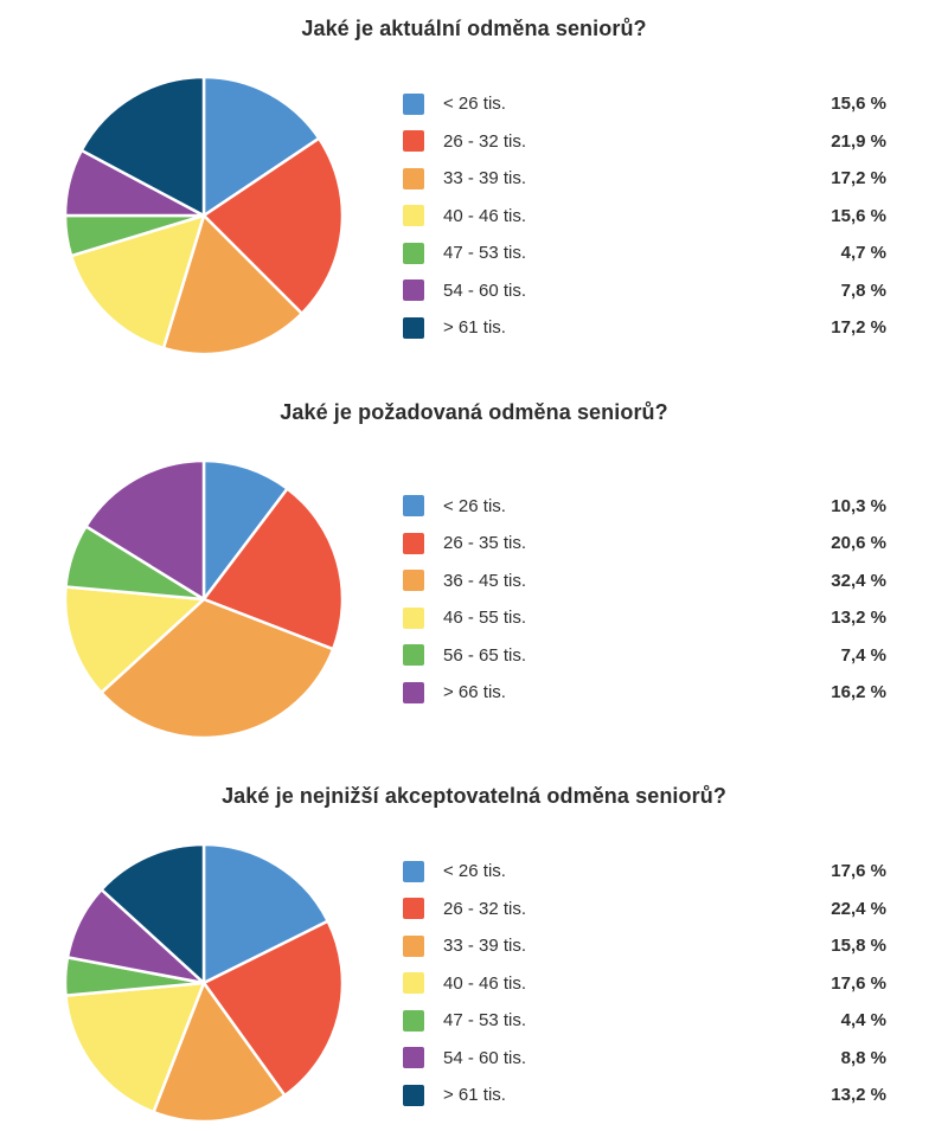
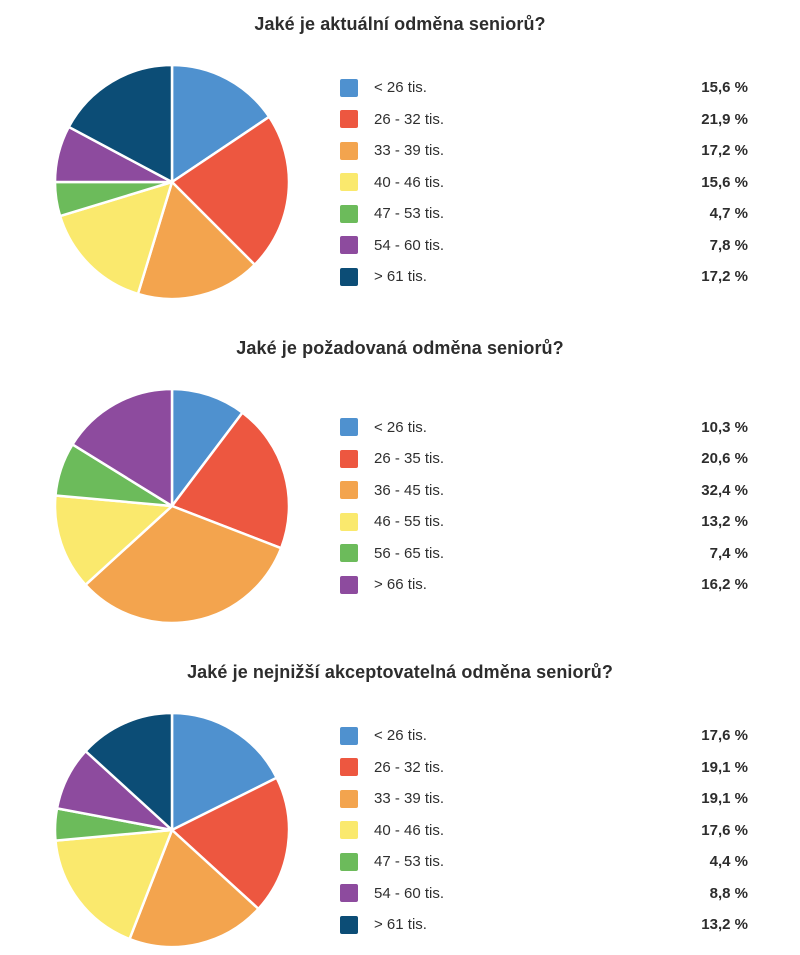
Jaké je nejnižší akceptovatelná odměna seniorů?/26 - 32 tis.: 22,4 -> 19,1
Jaké je nejnižší akceptovatelná odměna seniorů?/33 - 39 tis.: 15,8 -> 19,1
